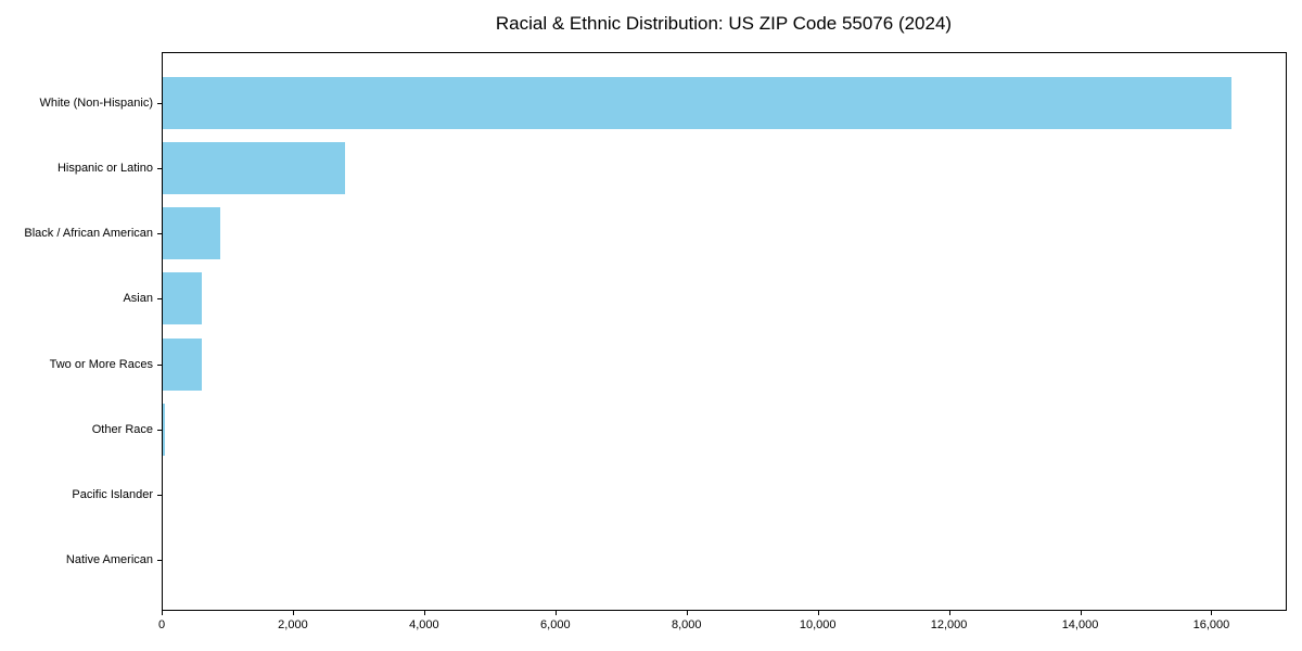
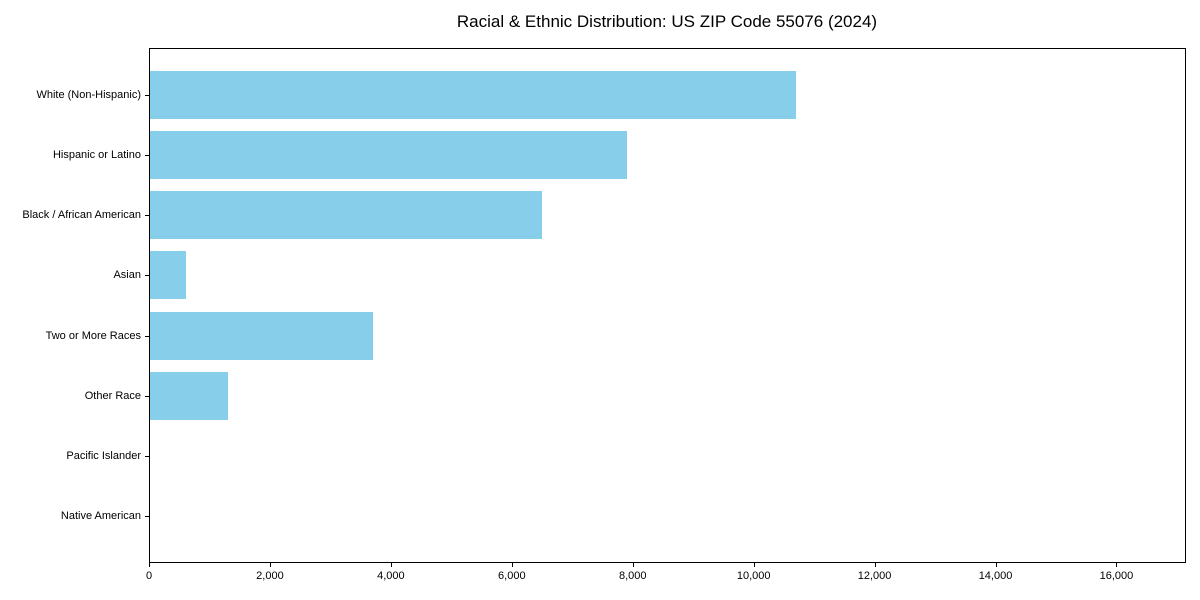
White (Non-Hispanic): 16300 -> 10700
Hispanic or Latino: 2800 -> 7900
Black / African American: 900 -> 6500
Two or More Races: 600 -> 3700
Other Race: 100 -> 1300
